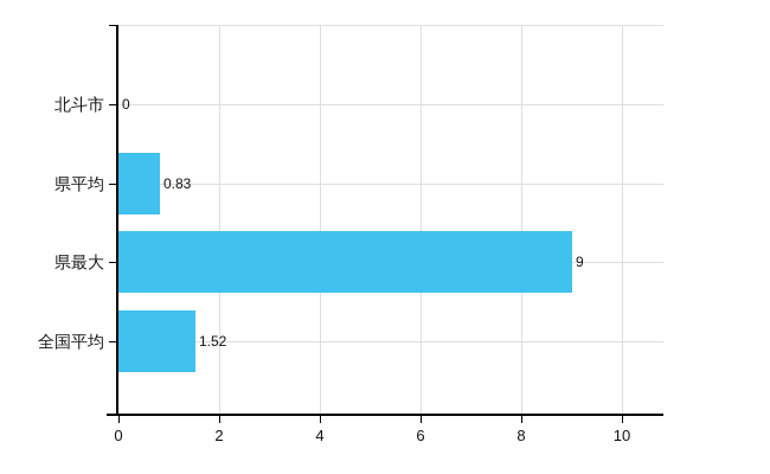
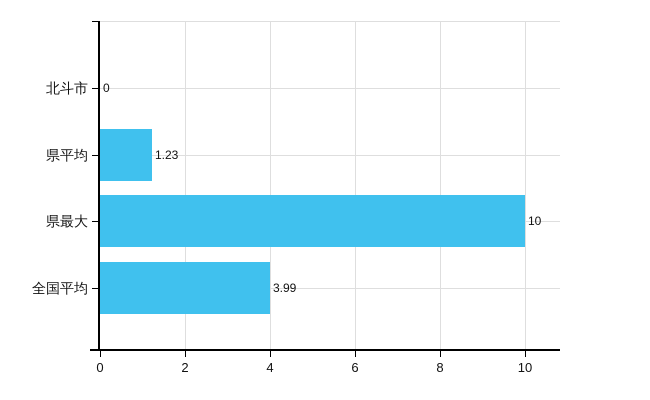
県平均: 0.83 -> 1.23
県最大: 9 -> 10
全国平均: 1.52 -> 3.99
